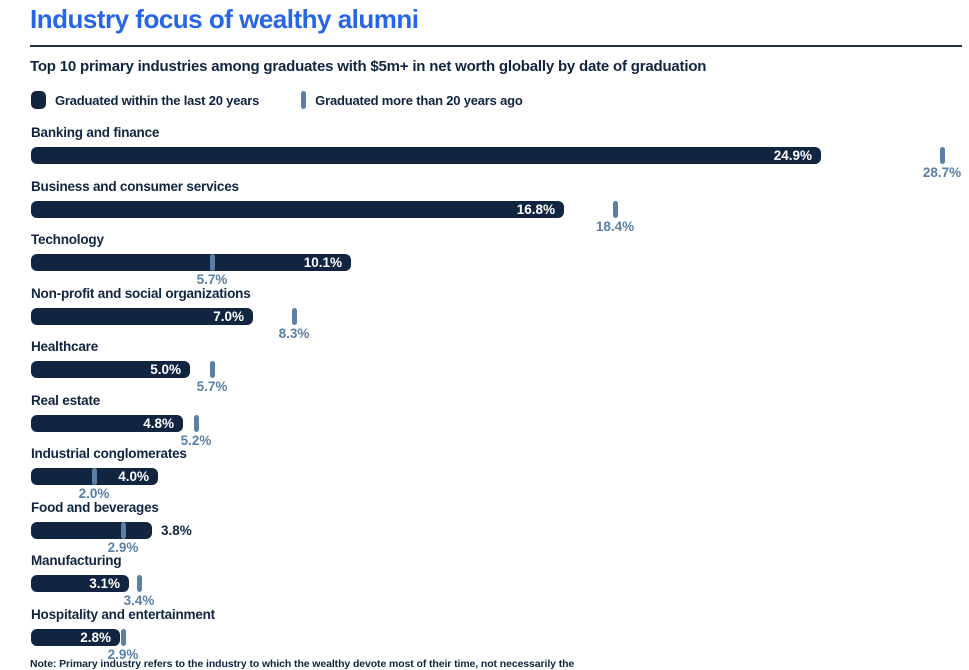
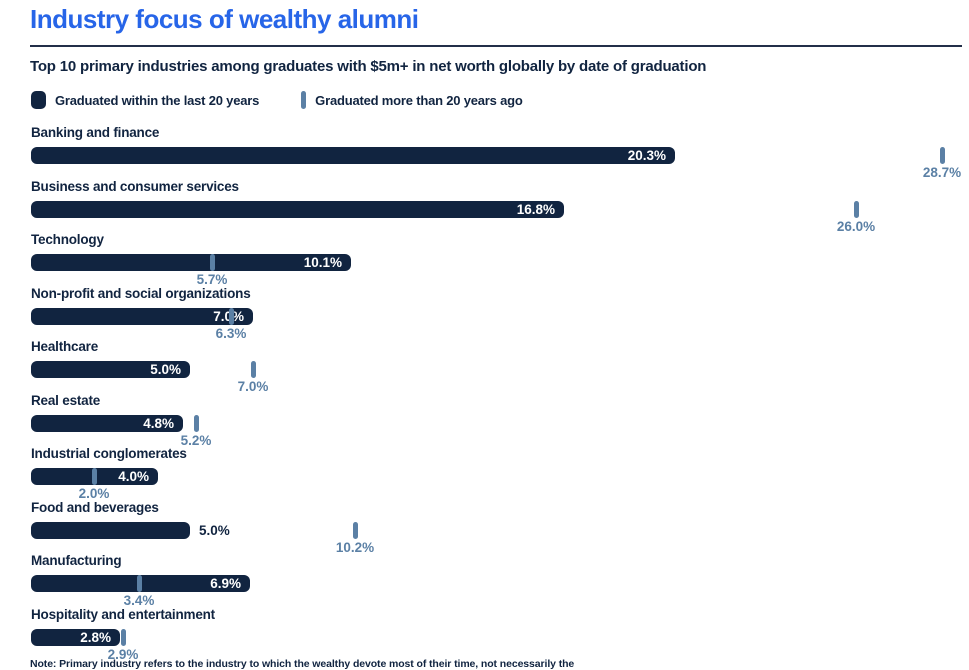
Graduated within the last 20 years/Banking and finance: 24.9% -> 20.3%
Graduated more than 20 years ago/Business and consumer services: 18.4% -> 26.0%
Graduated more than 20 years ago/Non-profit and social organizations: 8.3% -> 6.3%
Graduated more than 20 years ago/Healthcare: 5.7% -> 7.0%
Graduated within the last 20 years/Food and beverages: 3.8% -> 5.0%
Graduated more than 20 years ago/Food and beverages: 2.9% -> 10.2%
Graduated within the last 20 years/Manufacturing: 3.1% -> 6.9%
